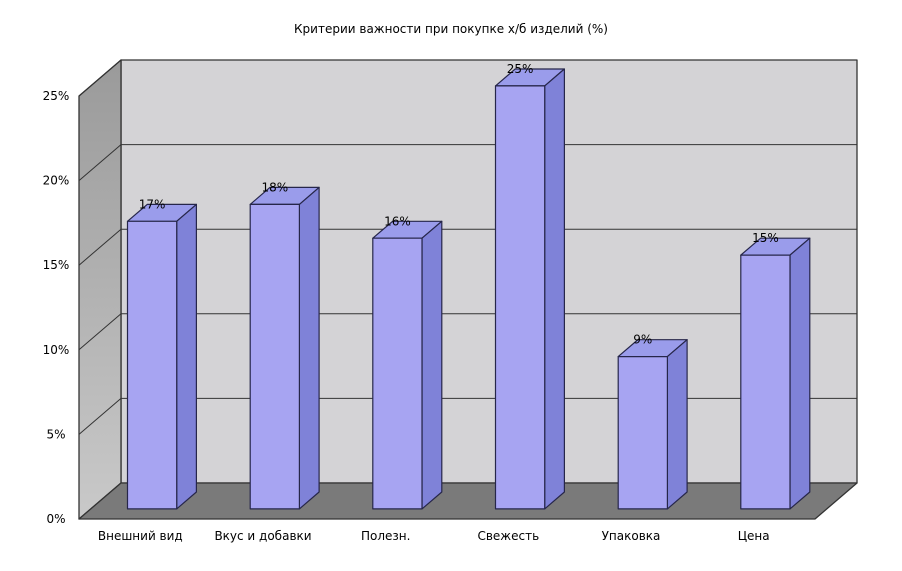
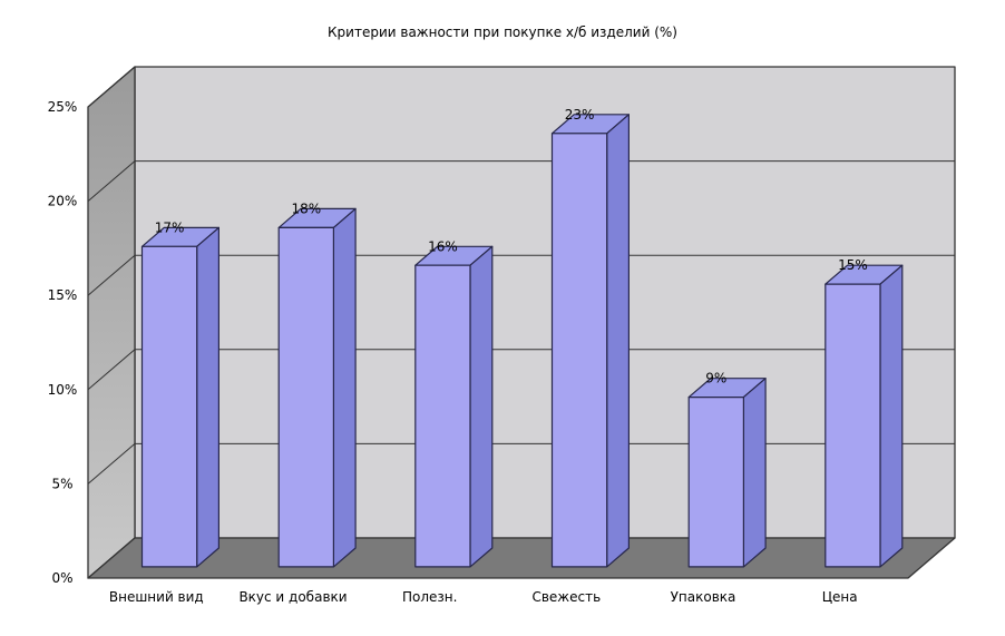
Свежесть: 25% -> 23%
